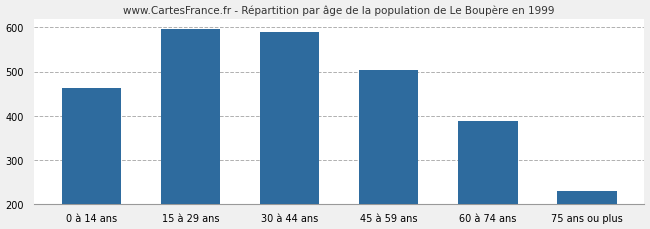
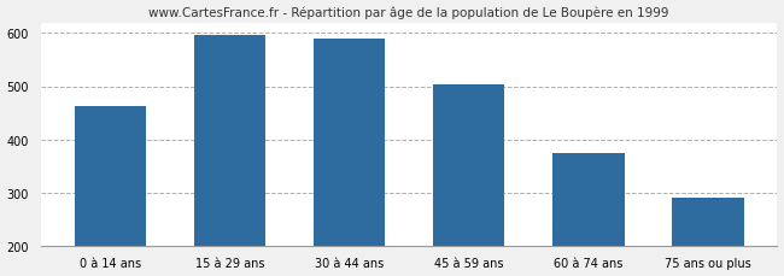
60 à 74 ans: 388 -> 375
75 ans ou plus: 229 -> 290
